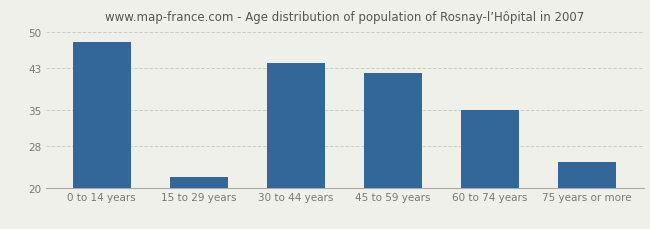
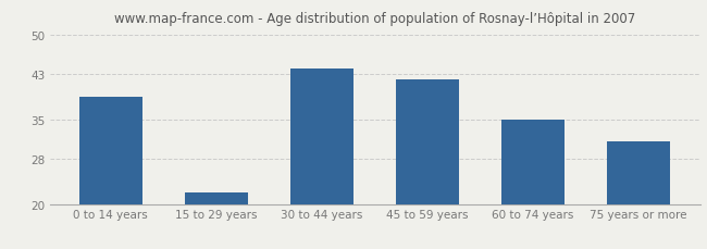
0 to 14 years: 48 -> 39
75 years or more: 25 -> 31
